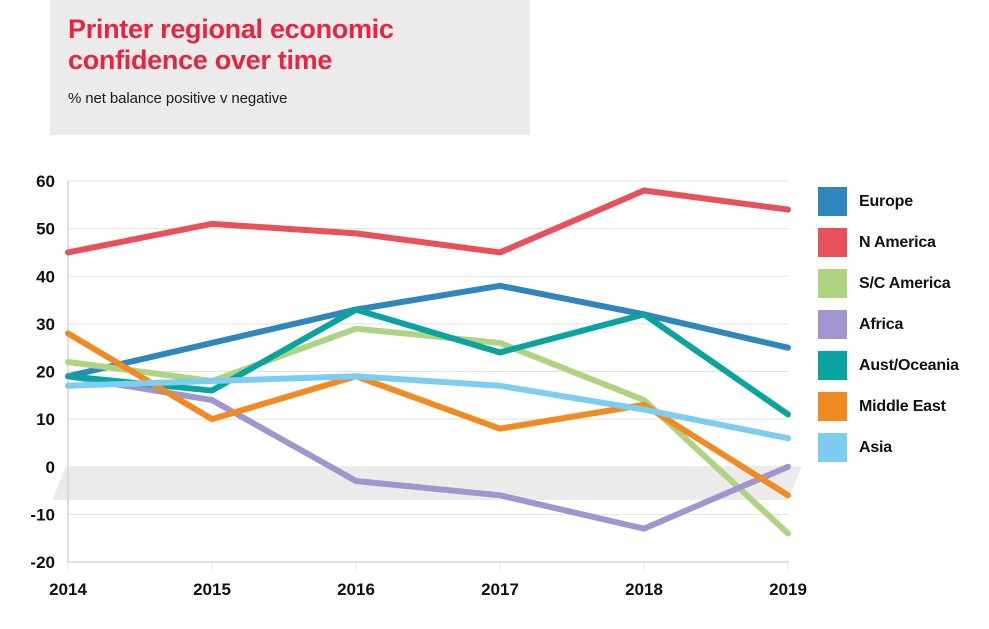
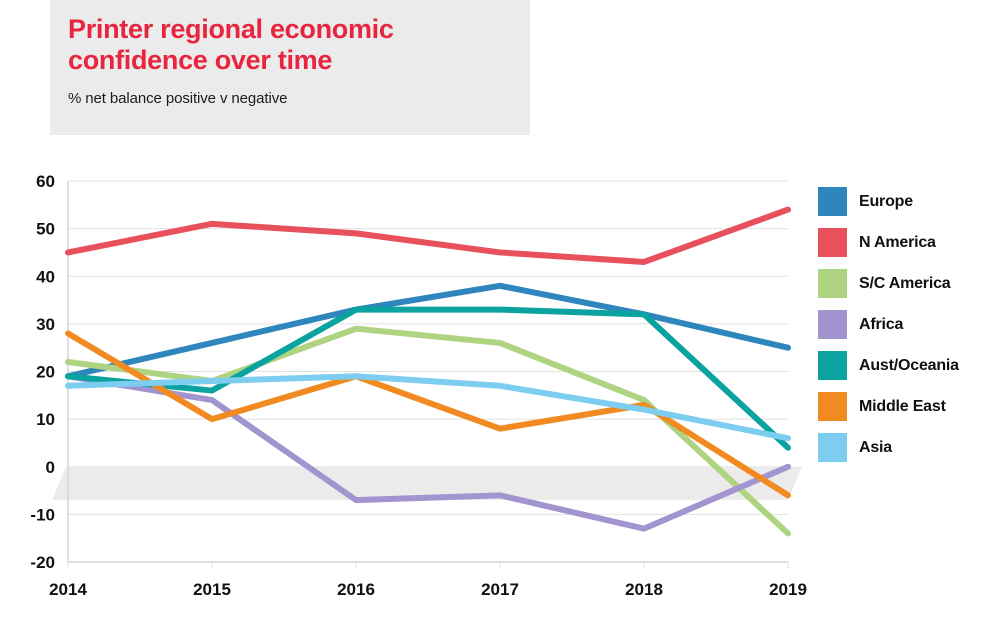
Africa/2016: -3 -> -7
Aust/Oceania/2017: 24 -> 33
N America/2018: 58 -> 43
Aust/Oceania/2019: 11 -> 4
